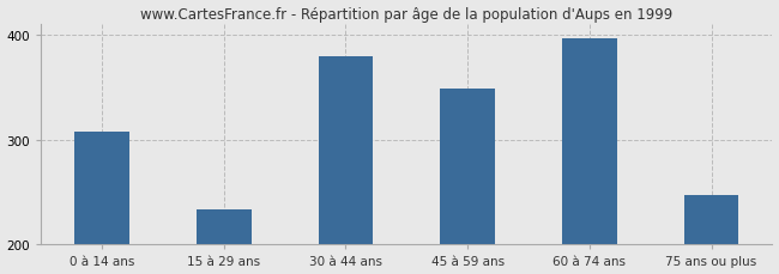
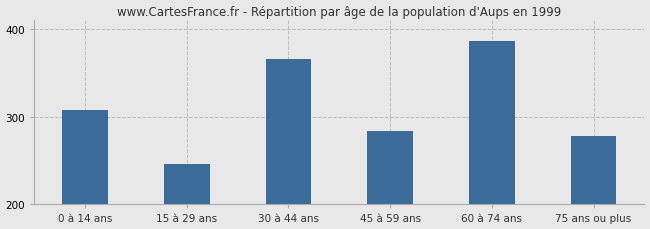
15 à 29 ans: 234 -> 246
30 à 44 ans: 379 -> 366
45 à 59 ans: 349 -> 284
60 à 74 ans: 396 -> 386
75 ans ou plus: 247 -> 278
